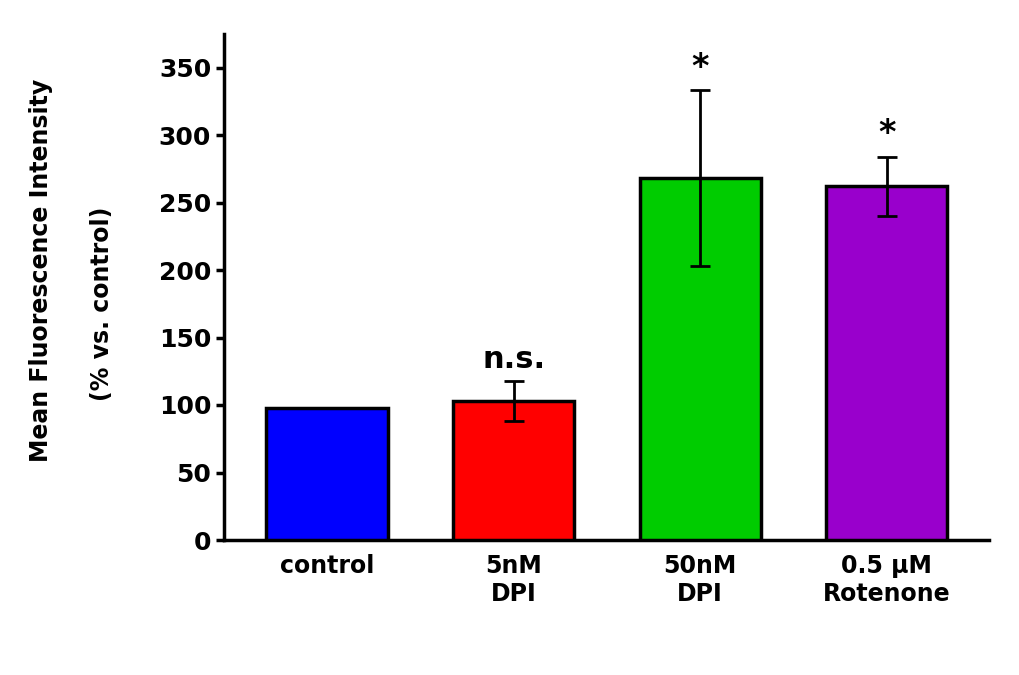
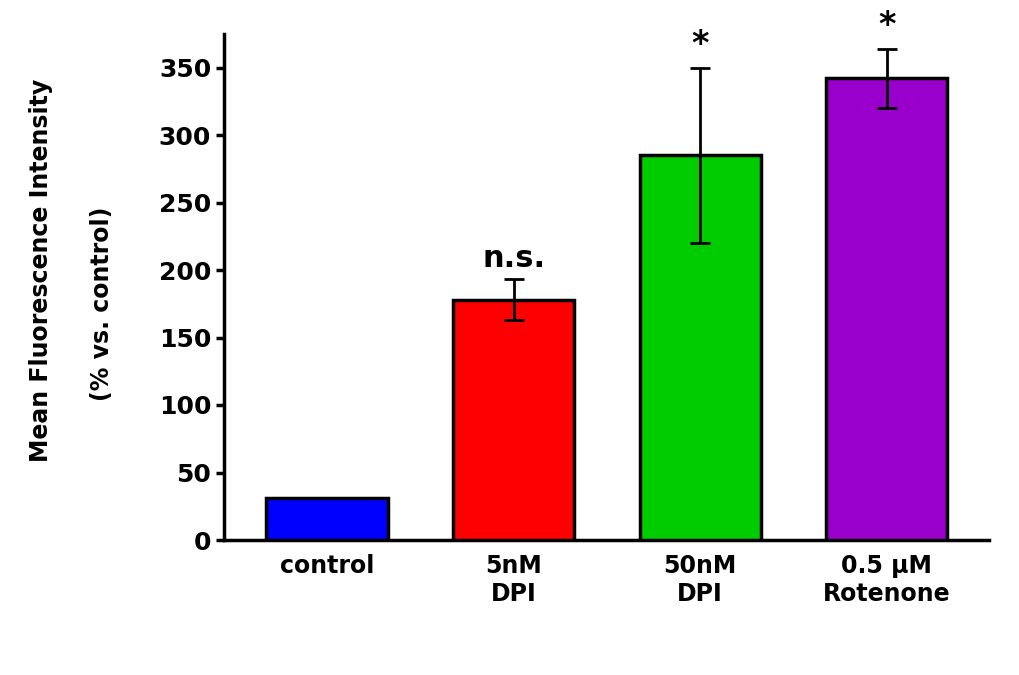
control: 98 -> 31
5nM DPI: 103 -> 178
50nM DPI: 268 -> 285
0.5 μM Rotenone: 262 -> 342
